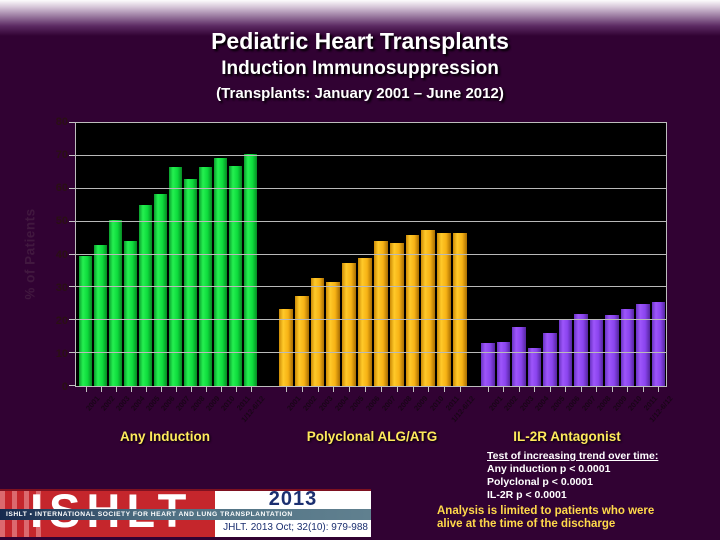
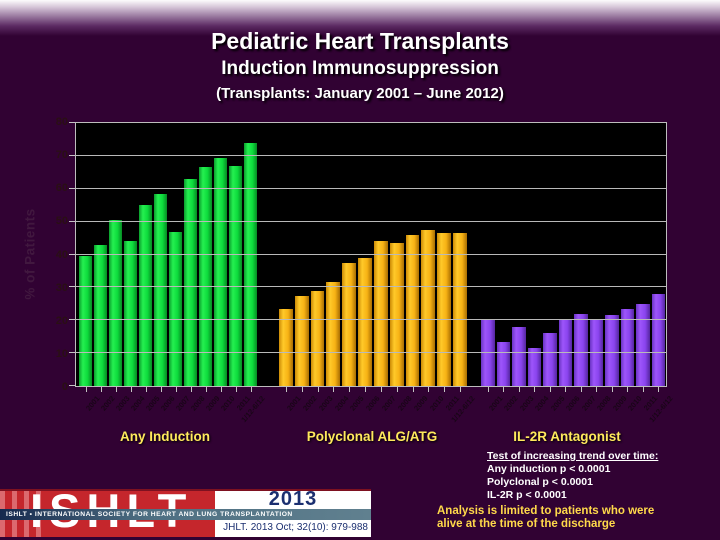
IL-2R Antagonist/2001: 13 -> 20
Polyclonal ALG/ATG/2003: 33 -> 29
Any Induction/2007: 66 -> 47
Any Induction/1/12-6/12: 70 -> 74
IL-2R Antagonist/1/12-6/12: 26 -> 28
